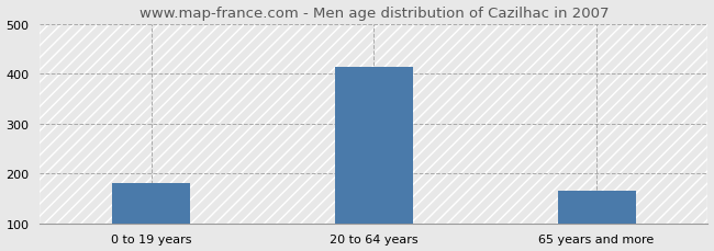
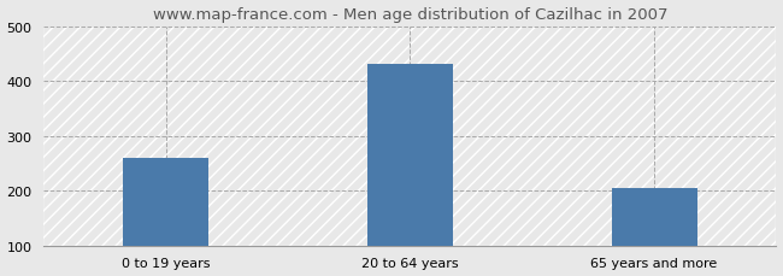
0 to 19 years: 180 -> 260
20 to 64 years: 413 -> 430
65 years and more: 165 -> 205
